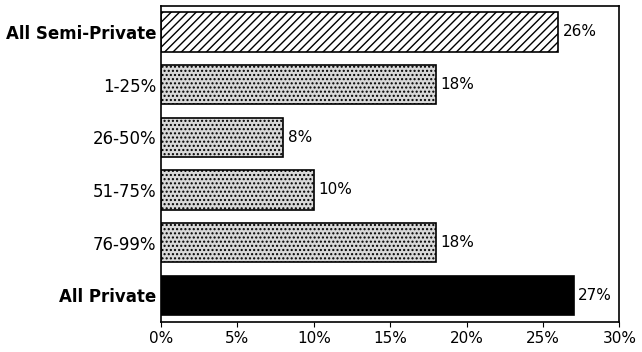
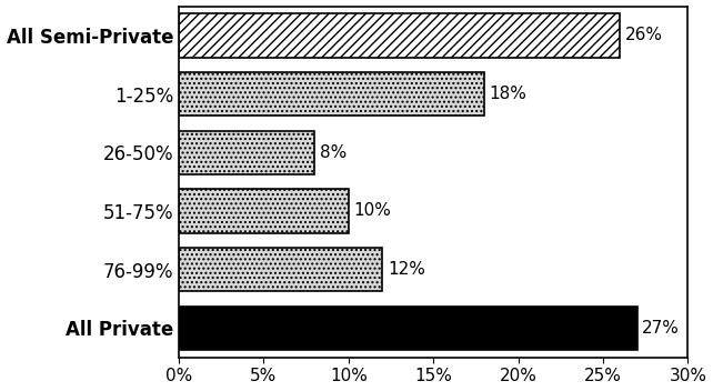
76-99%: 18% -> 12%
